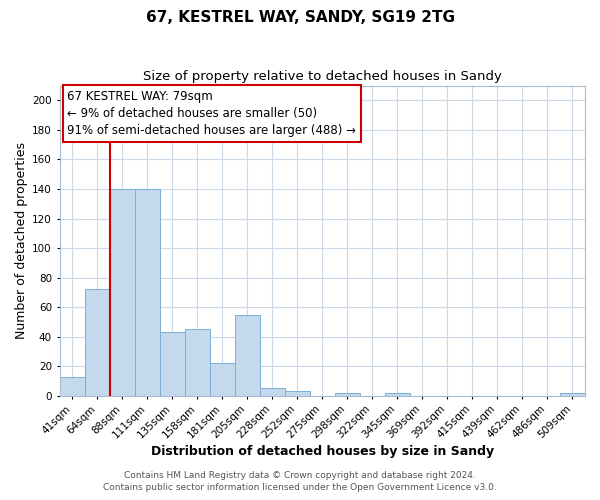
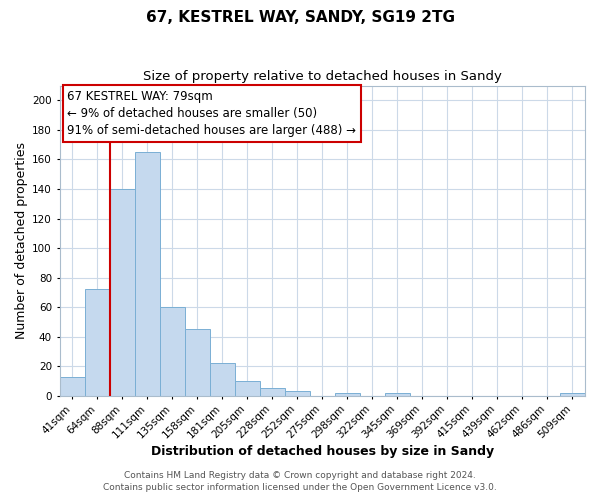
111sqm: 140 -> 165
135sqm: 43 -> 60
205sqm: 55 -> 10
